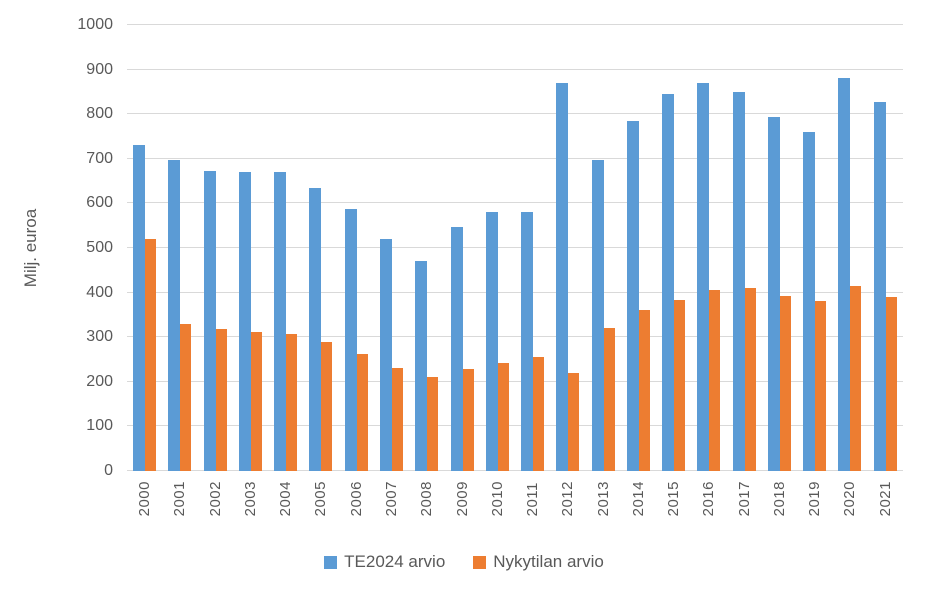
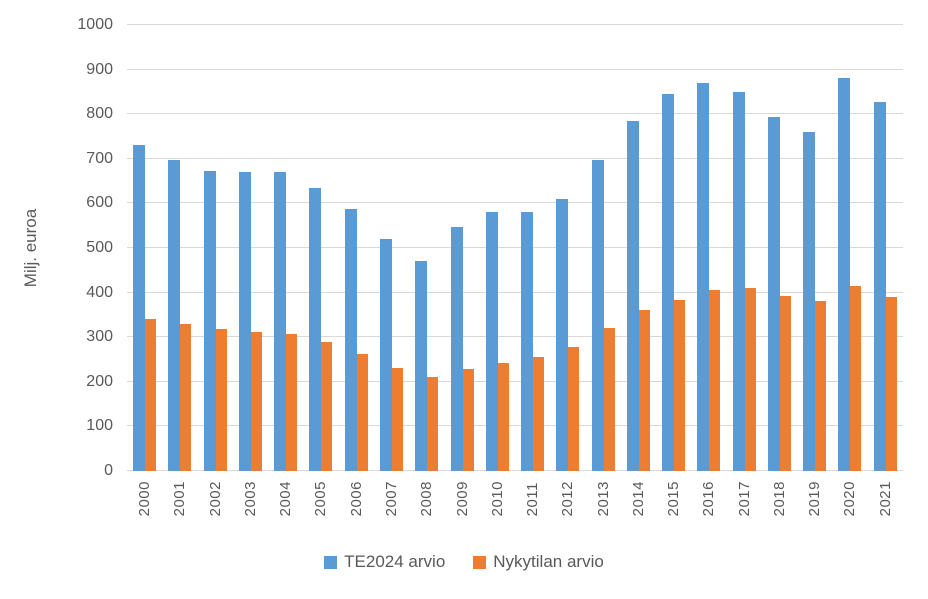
Nykytilan arvio/2000: 520 -> 340
TE2024 arvio/2012: 870 -> 610
Nykytilan arvio/2012: 220 -> 280
